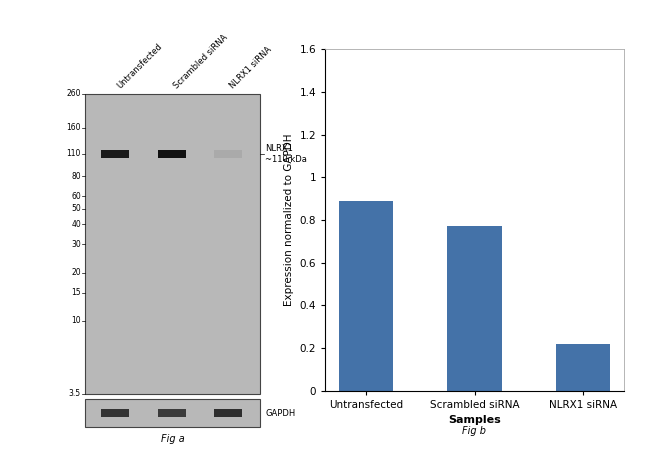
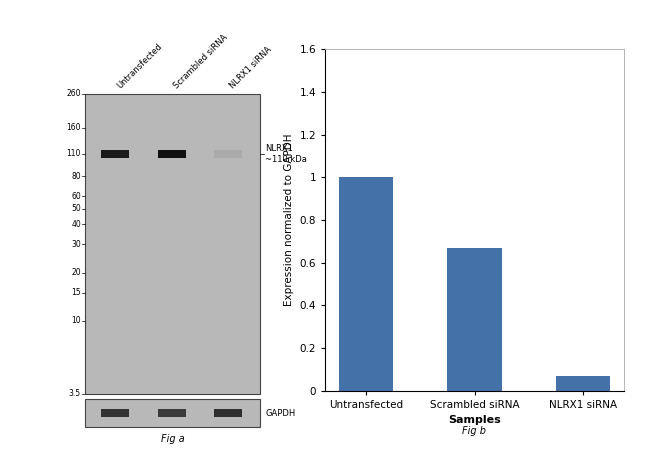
Untransfected: 0.89 -> 1.00
Scrambled siRNA: 0.77 -> 0.67
NLRX1 siRNA: 0.22 -> 0.07
